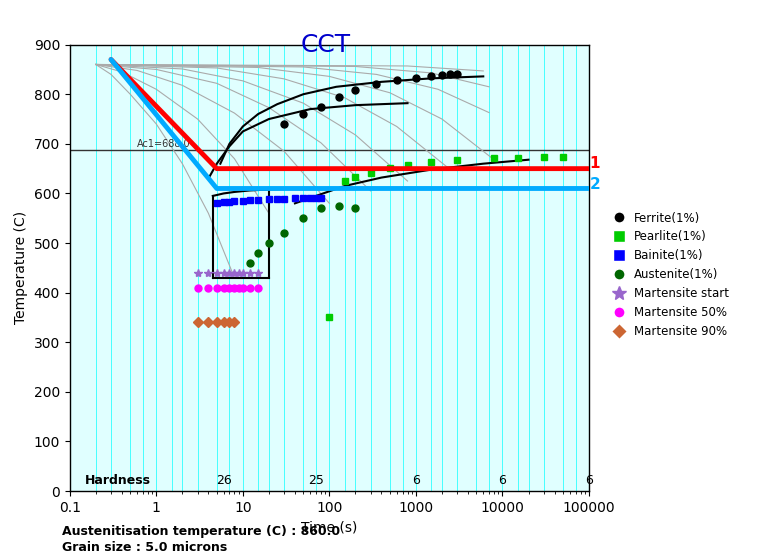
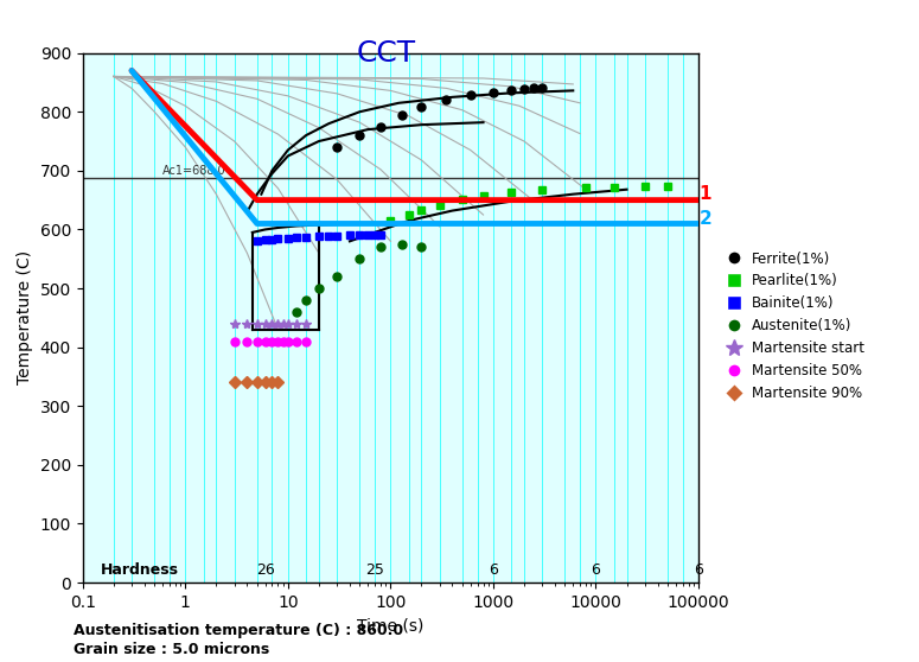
Pearlite(1%)/100: 350 -> 615
